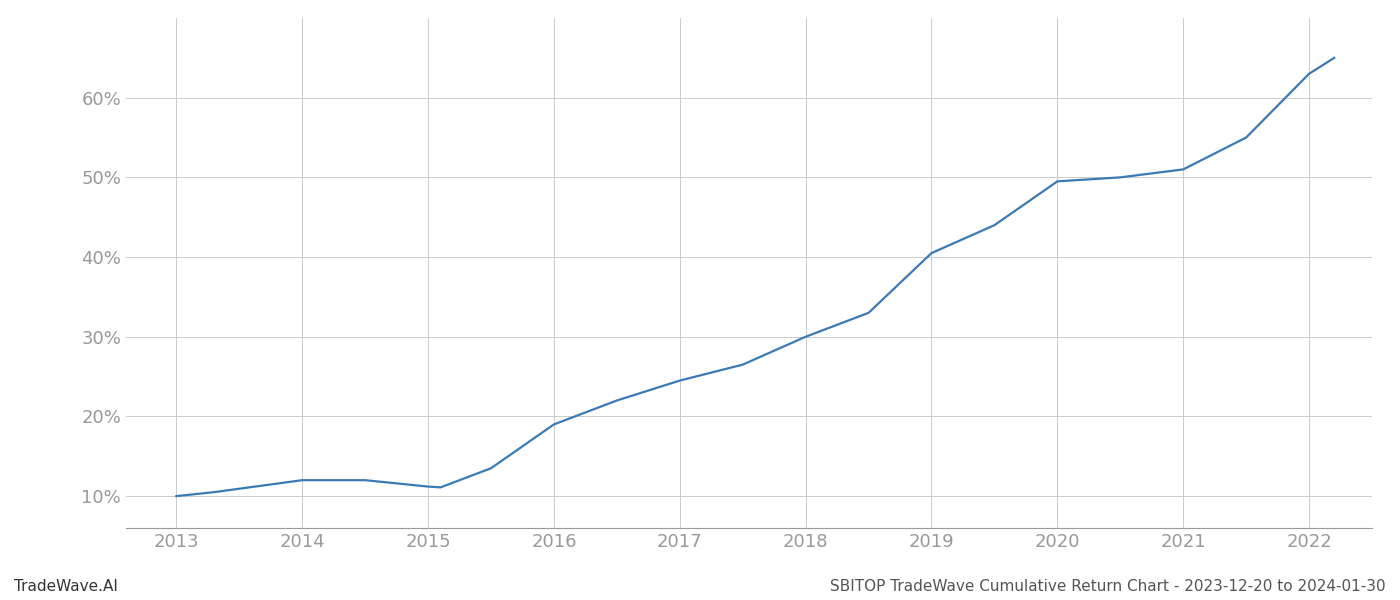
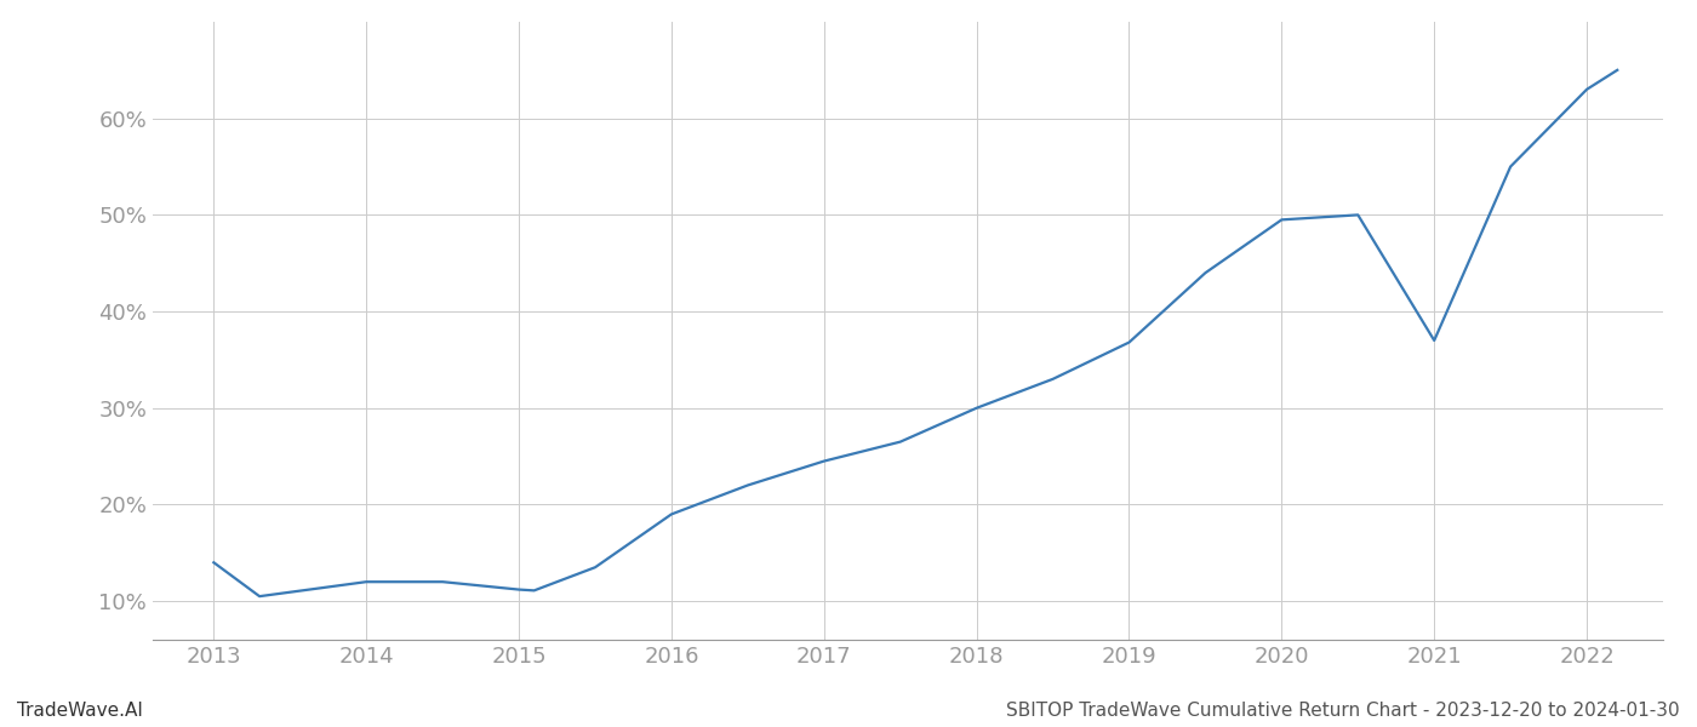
2013: 10.0% -> 14.0%
2019: 40.5% -> 36.8%
2021: 51.0% -> 37.0%
